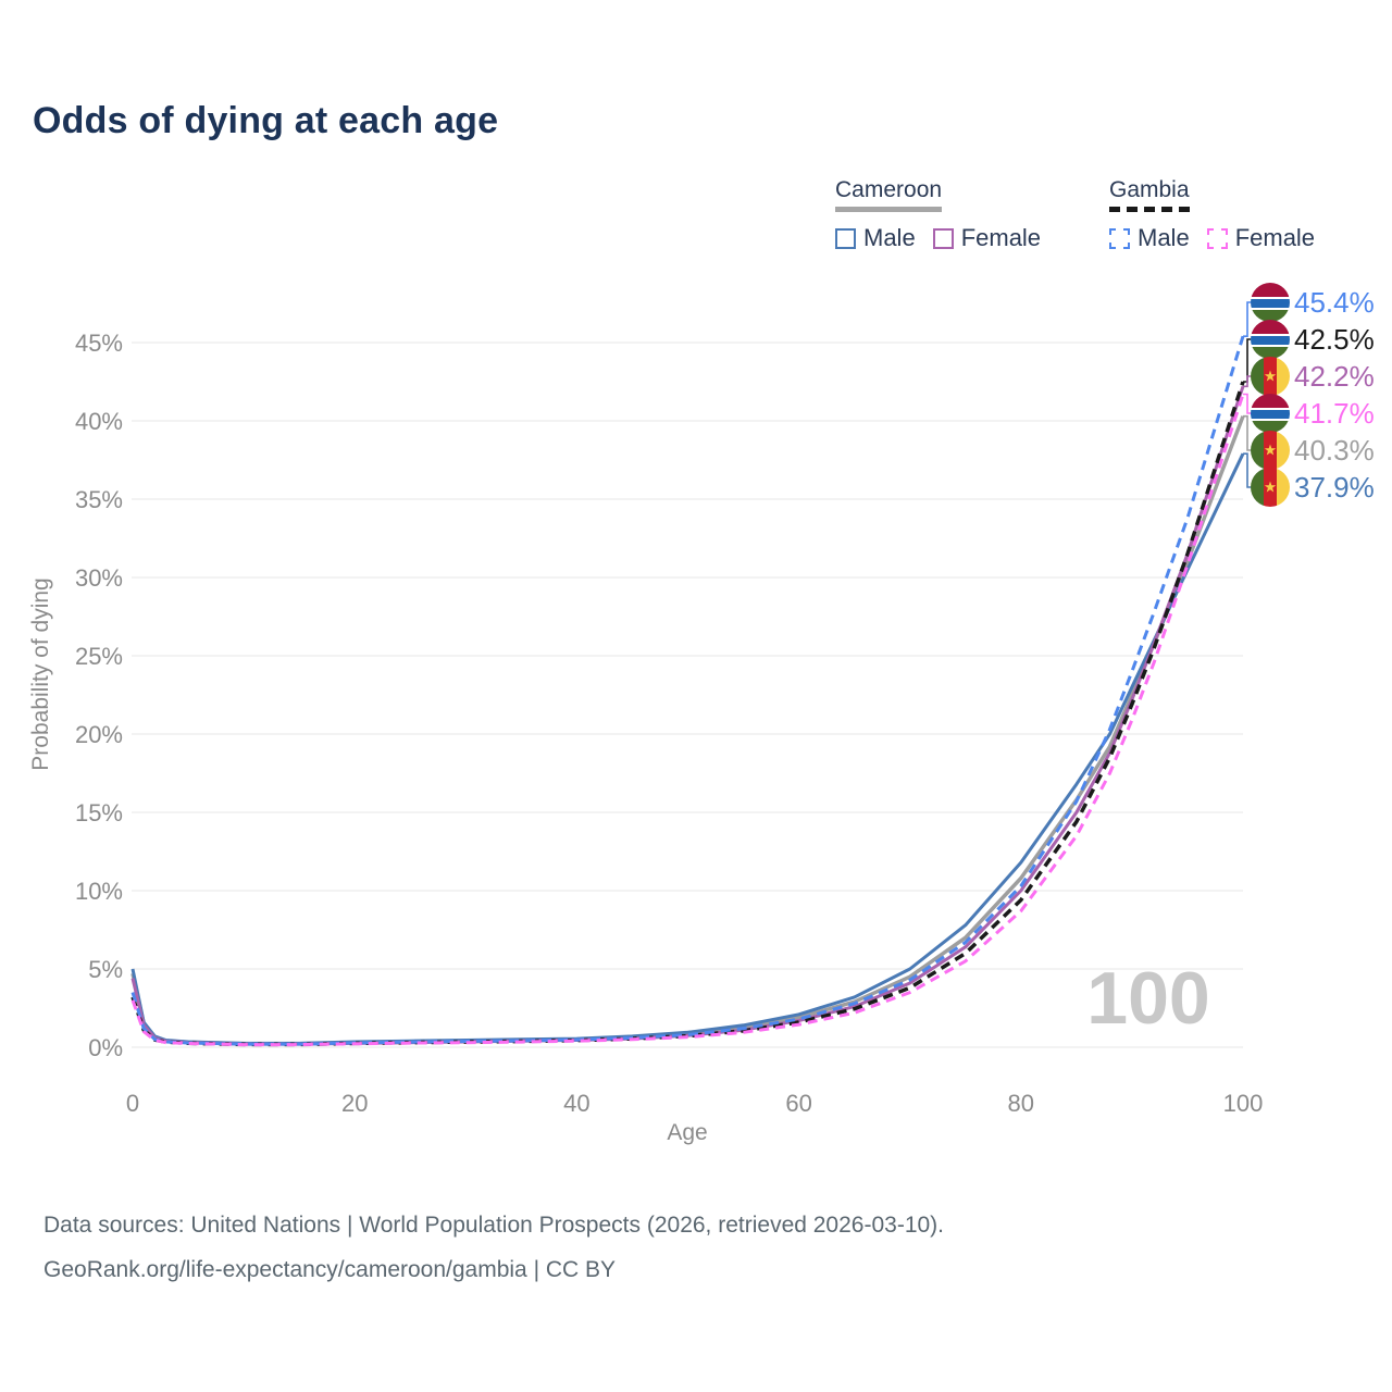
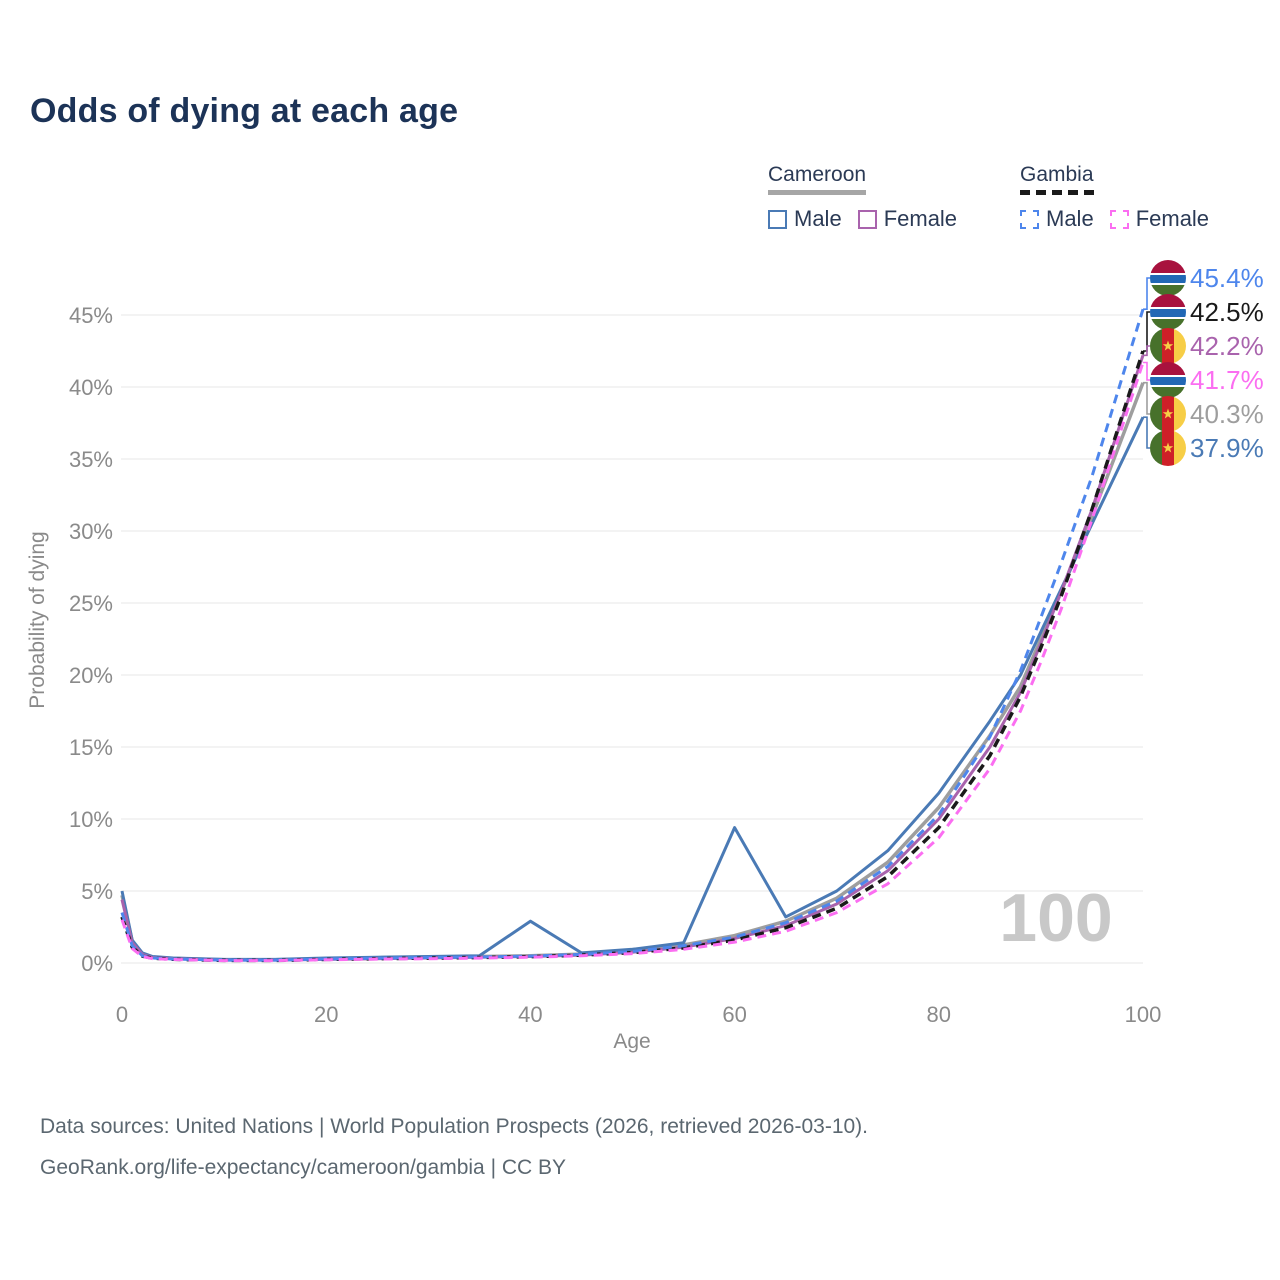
Cameroon Male/40: 0.6% -> 2.9%
Cameroon Male/60: 2.1% -> 9.4%
